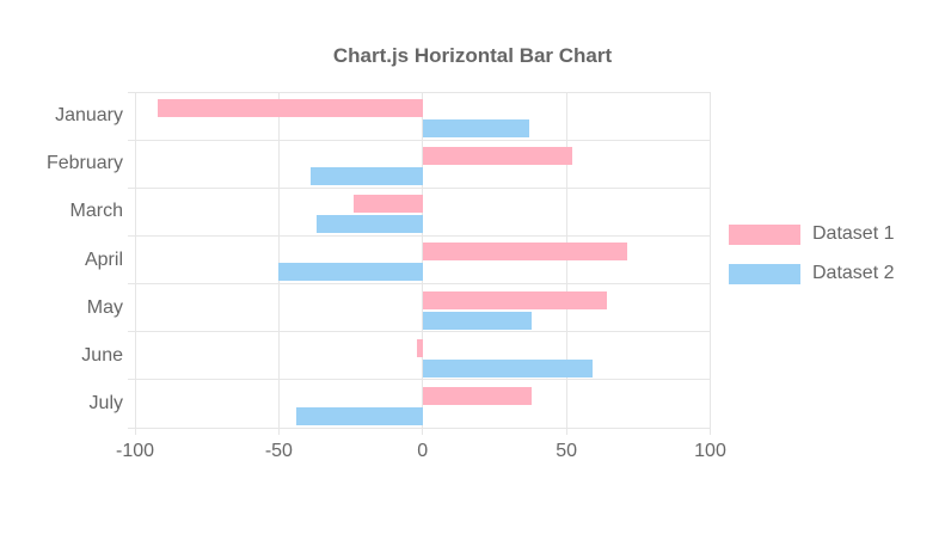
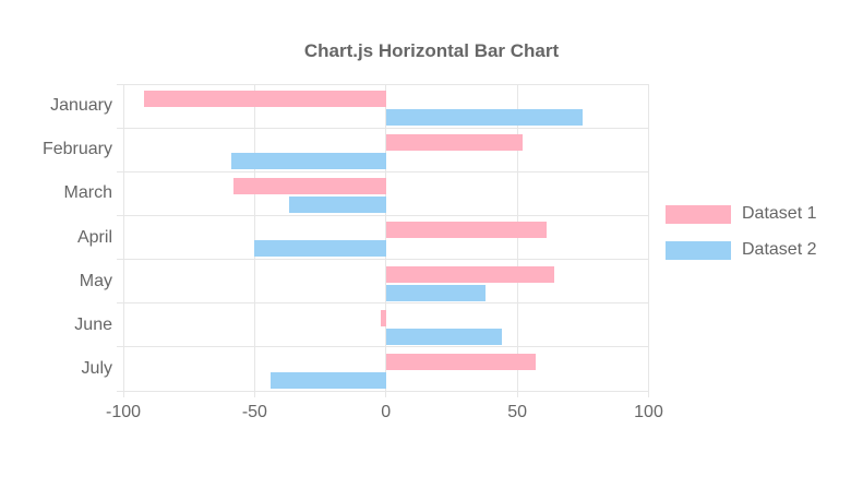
Dataset 2/January: 37 -> 75
Dataset 2/February: -39 -> -59
Dataset 1/March: -24 -> -58
Dataset 1/April: 71 -> 61
Dataset 2/June: 59 -> 44
Dataset 1/July: 38 -> 57
